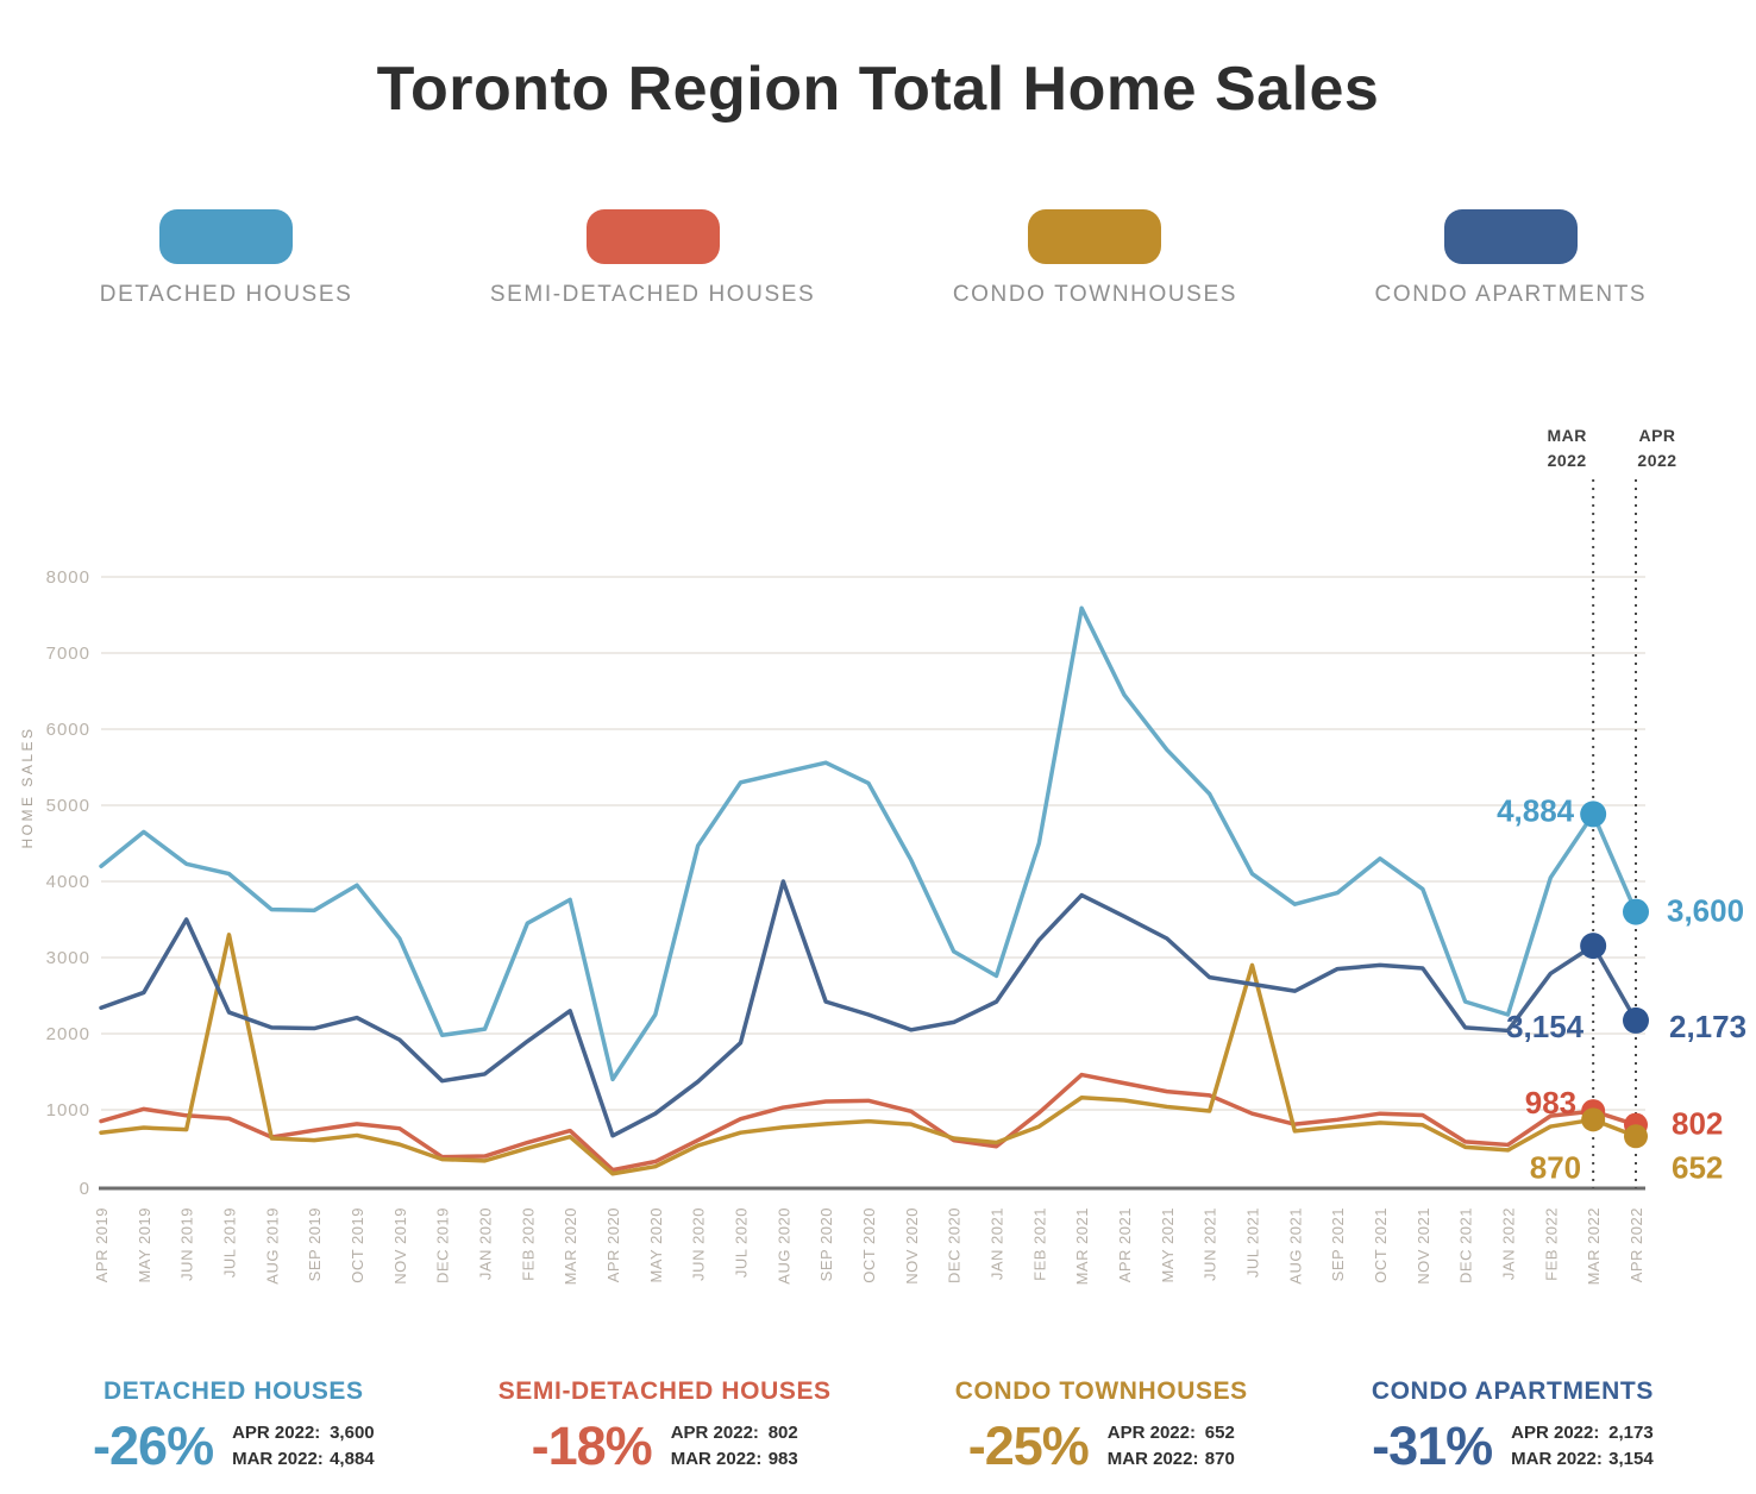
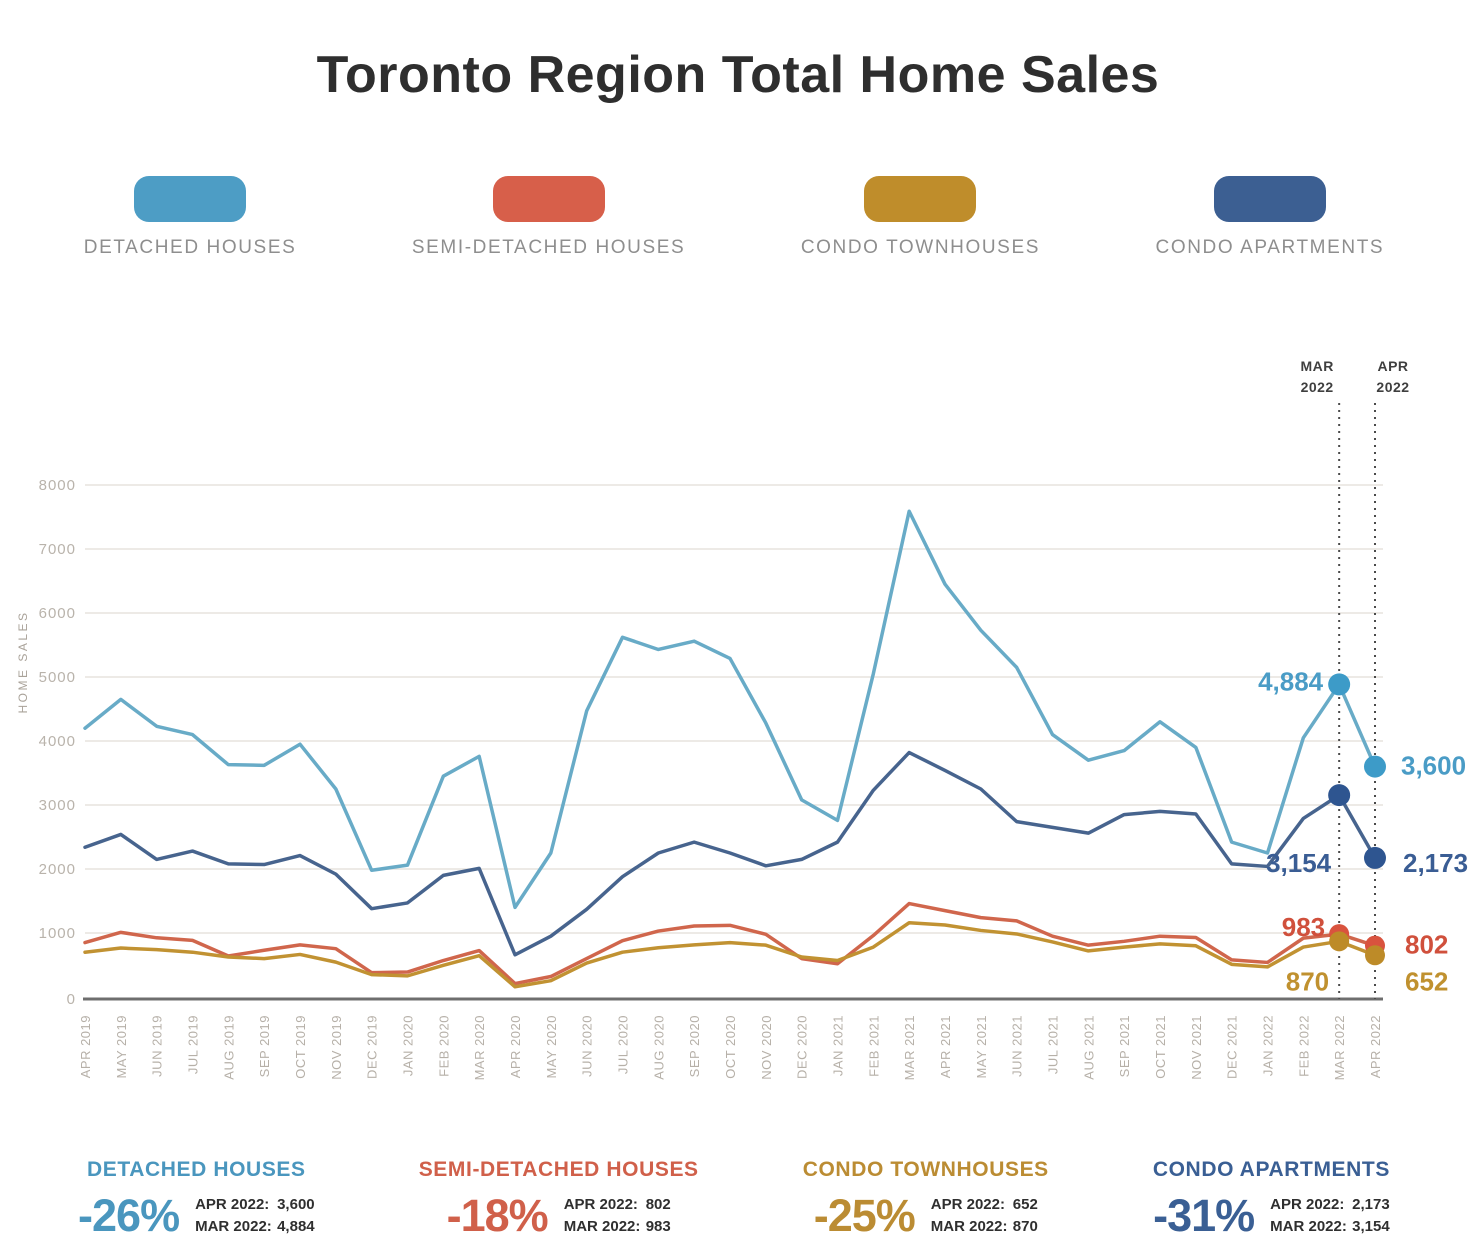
CONDO APARTMENTS/JUN 2019: 3500 -> 2200
CONDO TOWNHOUSES/JUL 2019: 3300 -> 700
CONDO APARTMENTS/MAR 2020: 2300 -> 2000
DETACHED HOUSES/JUL 2020: 5300 -> 5600
CONDO APARTMENTS/AUG 2020: 4000 -> 2200
DETACHED HOUSES/FEB 2021: 4500 -> 5000
CONDO TOWNHOUSES/JUL 2021: 2900 -> 900
